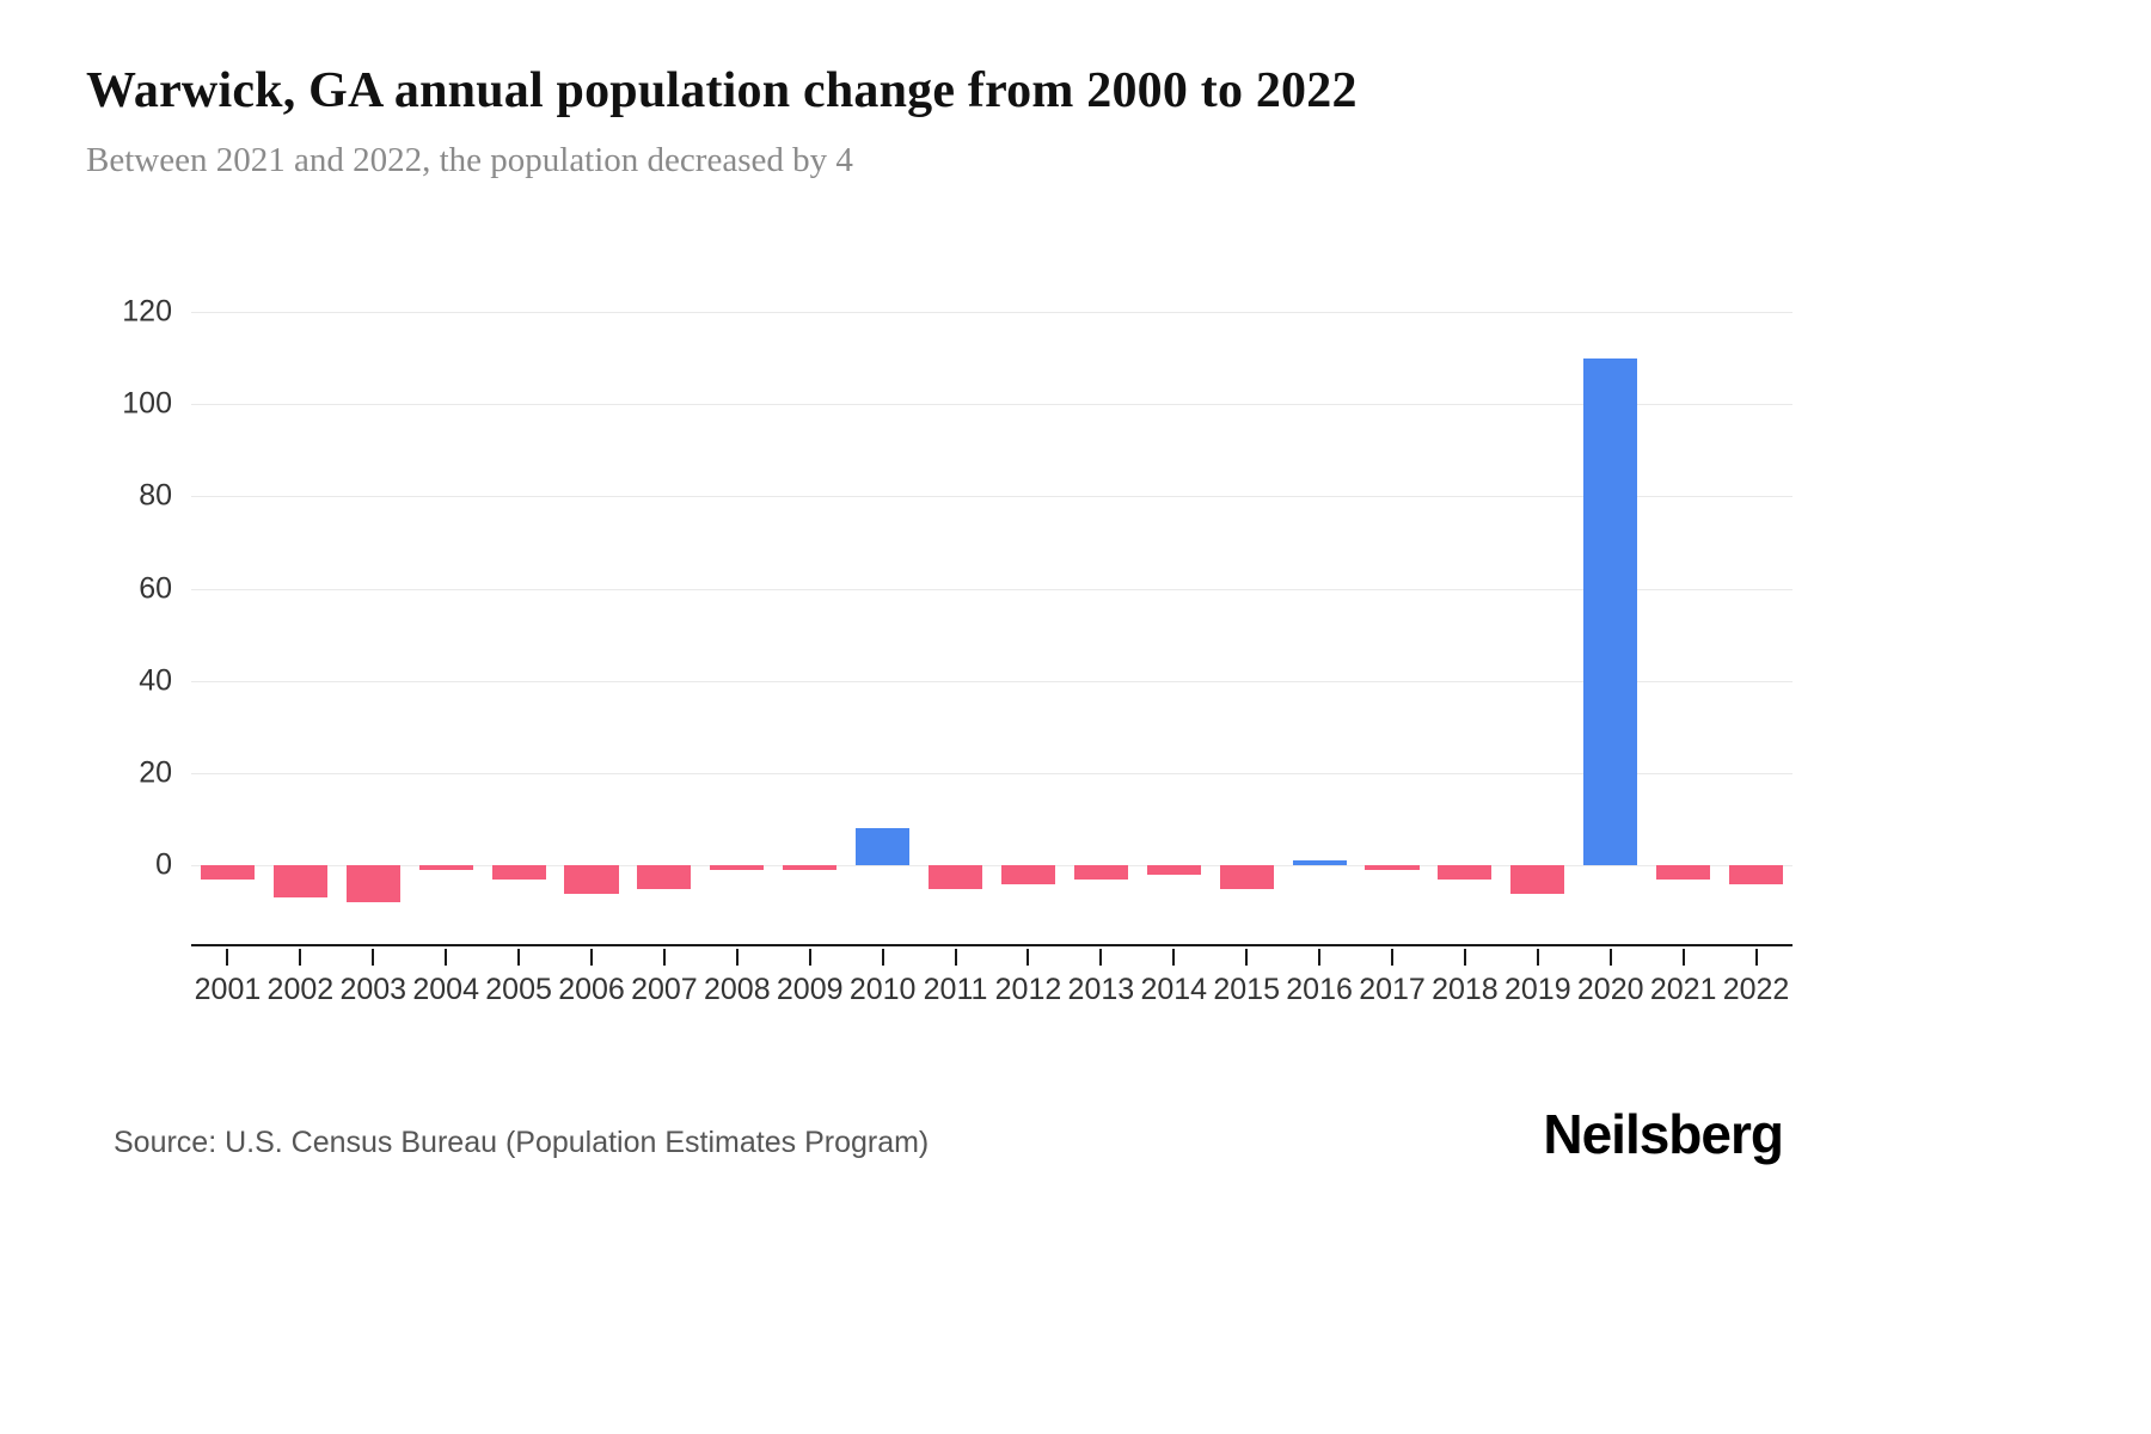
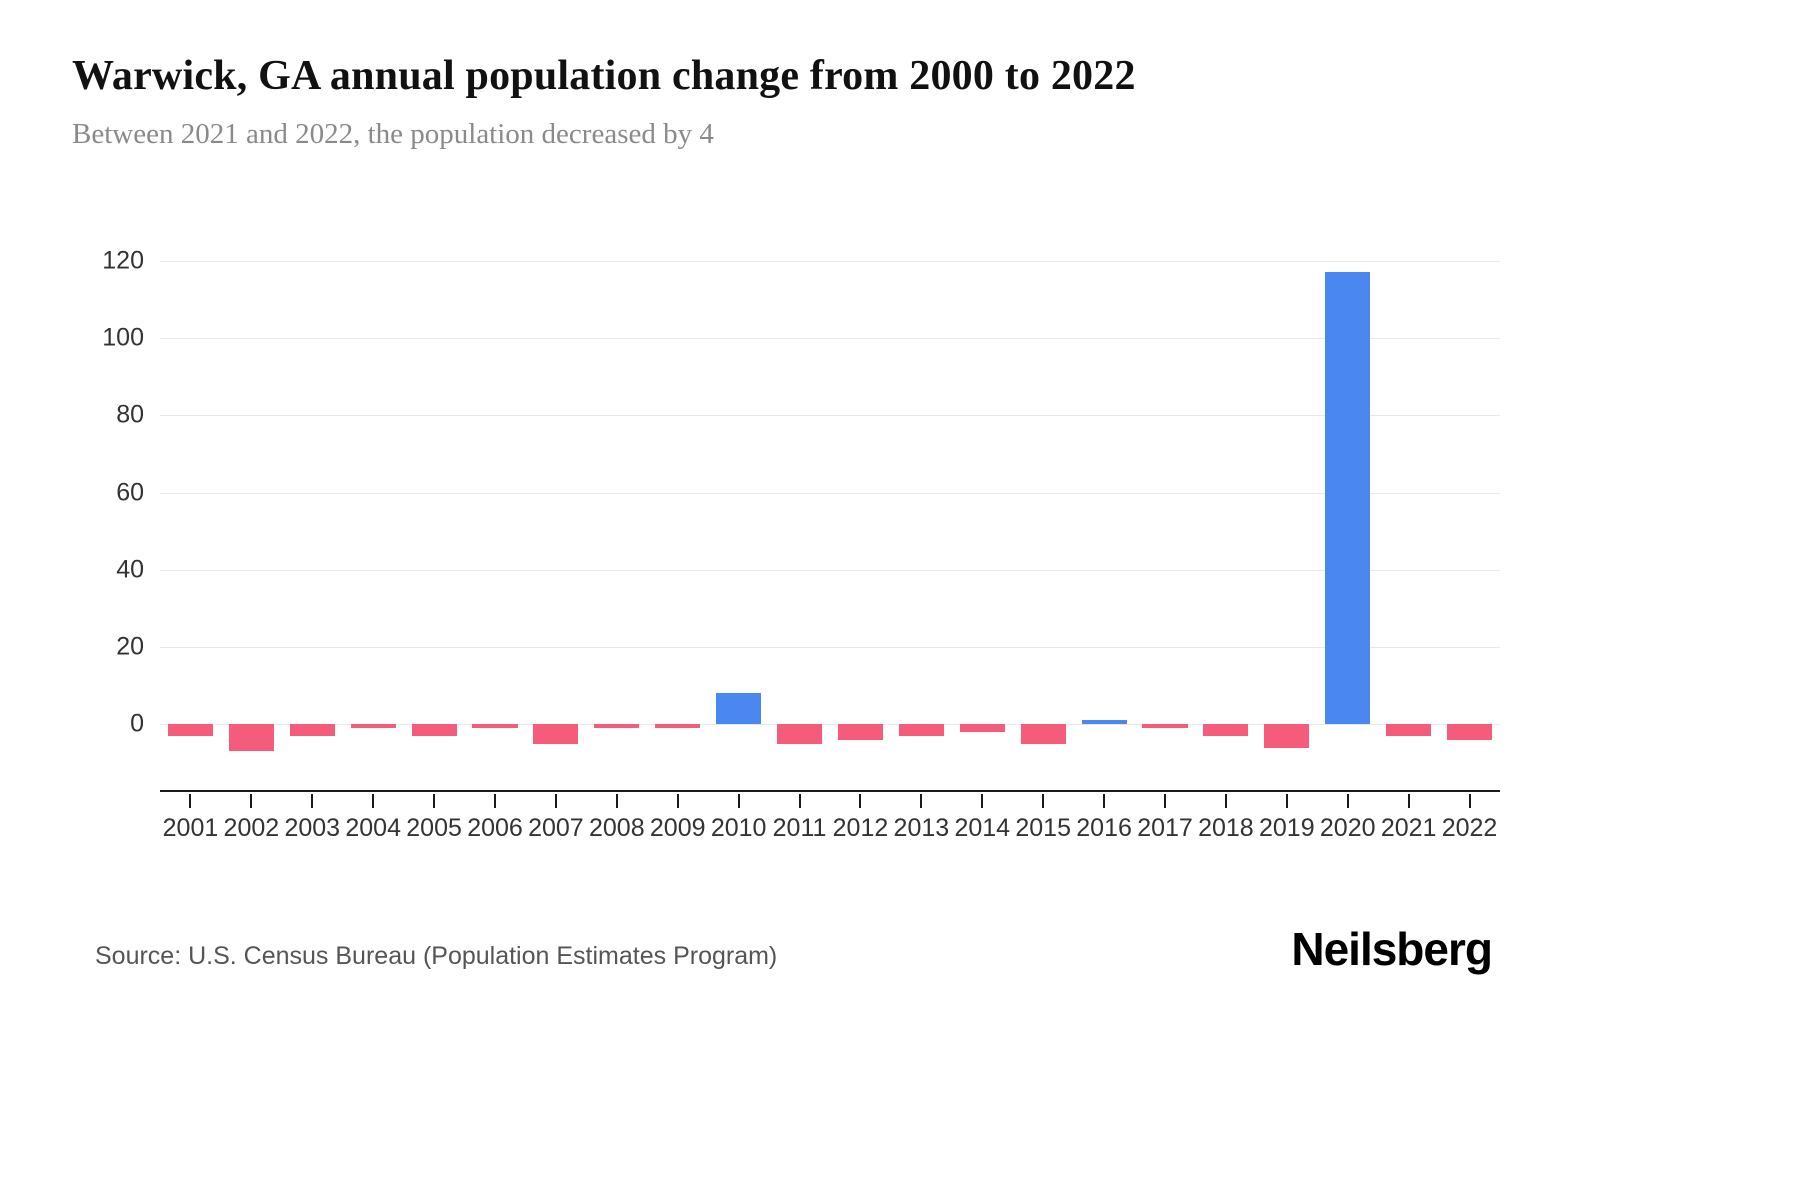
2003: -8 -> -3
2006: -6 -> -1
2020: 110 -> 117
